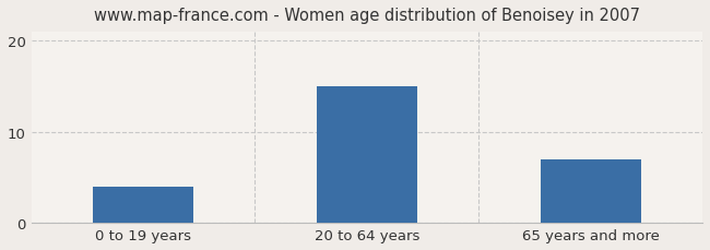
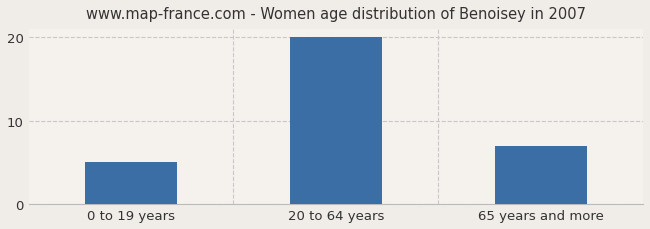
0 to 19 years: 4 -> 5
20 to 64 years: 15 -> 20
